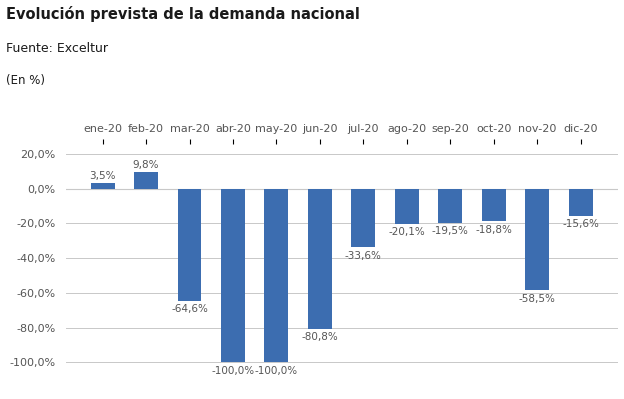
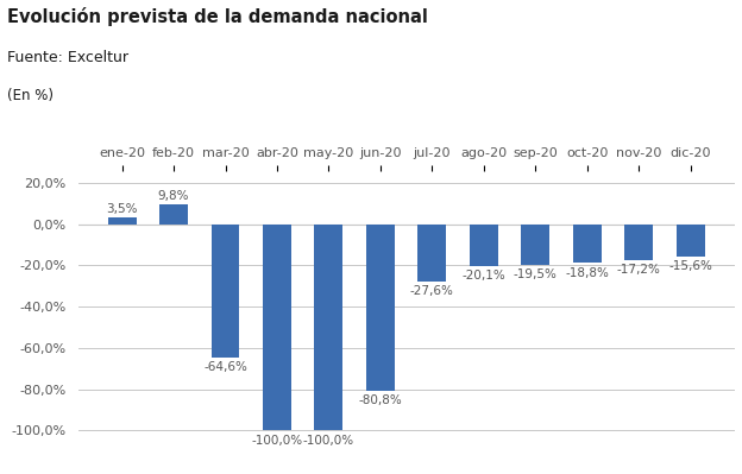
jul-20: -33,6% -> -27,6%
nov-20: -58,5% -> -17,2%
